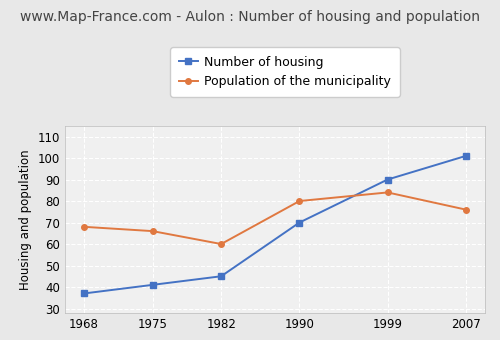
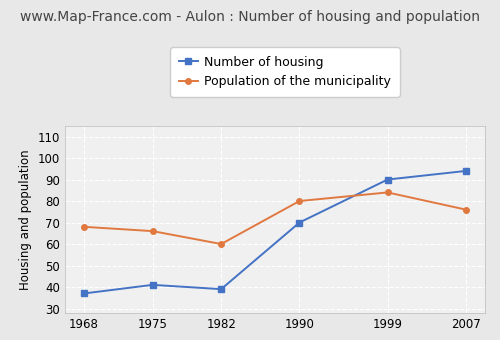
Number of housing/1982: 45 -> 39
Number of housing/2007: 101 -> 94
